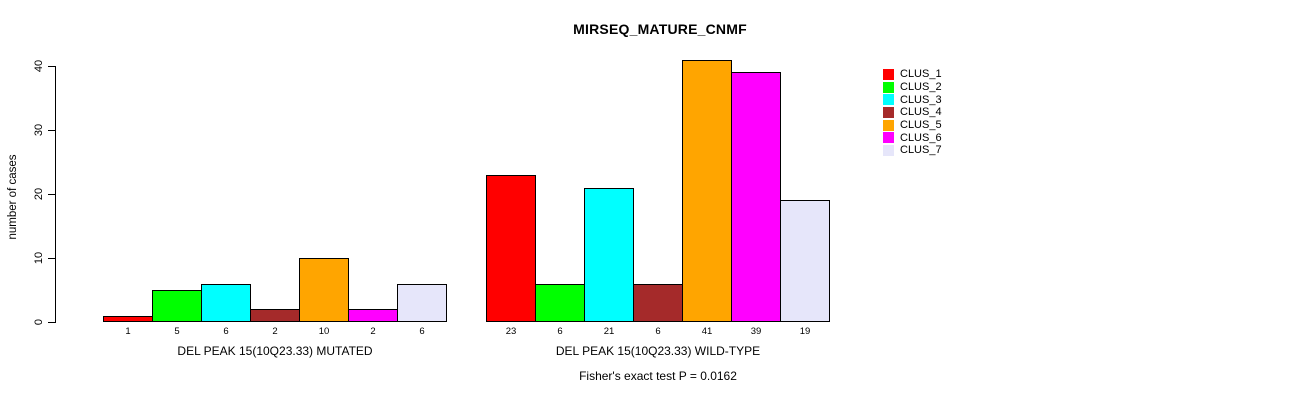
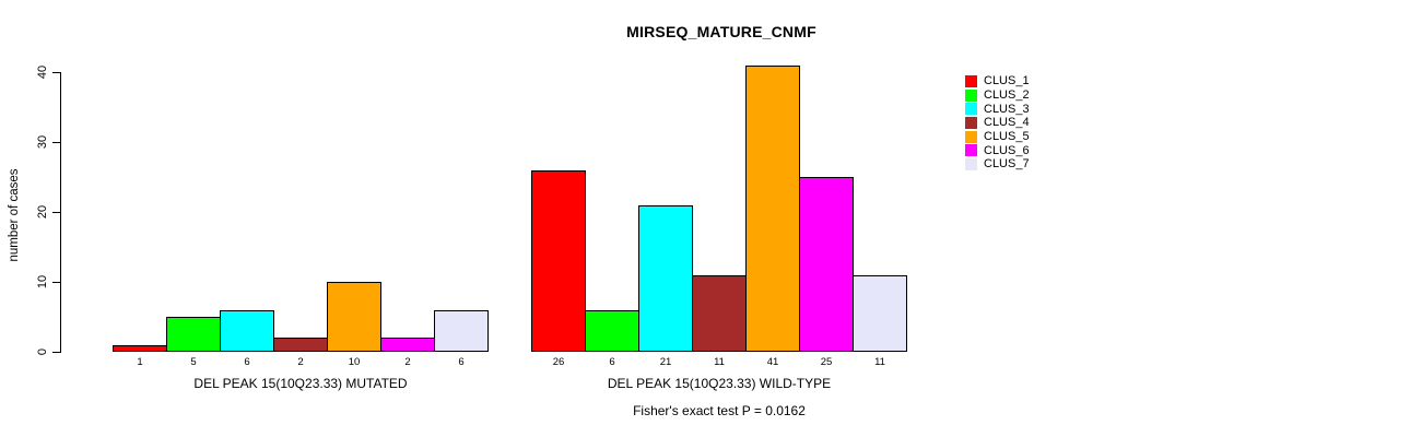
CLUS_1/DEL PEAK 15(10Q23.33) WILD-TYPE: 23 -> 26
CLUS_4/DEL PEAK 15(10Q23.33) WILD-TYPE: 6 -> 11
CLUS_6/DEL PEAK 15(10Q23.33) WILD-TYPE: 39 -> 25
CLUS_7/DEL PEAK 15(10Q23.33) WILD-TYPE: 19 -> 11
